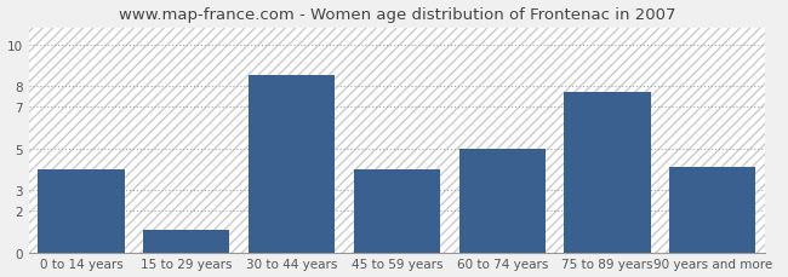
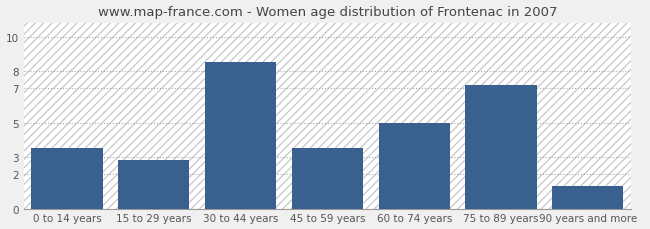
0 to 14 years: 4.0 -> 3.5
15 to 29 years: 1.1 -> 2.8
45 to 59 years: 4.0 -> 3.5
75 to 89 years: 7.7 -> 7.2
90 years and more: 4.1 -> 1.3
